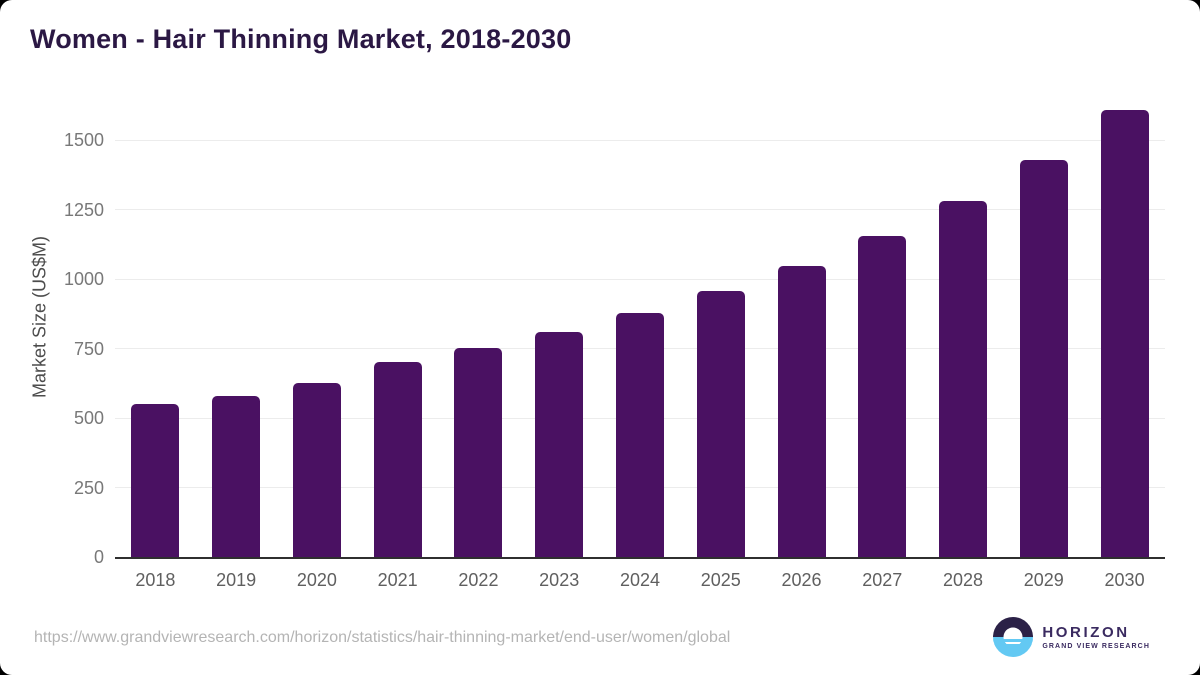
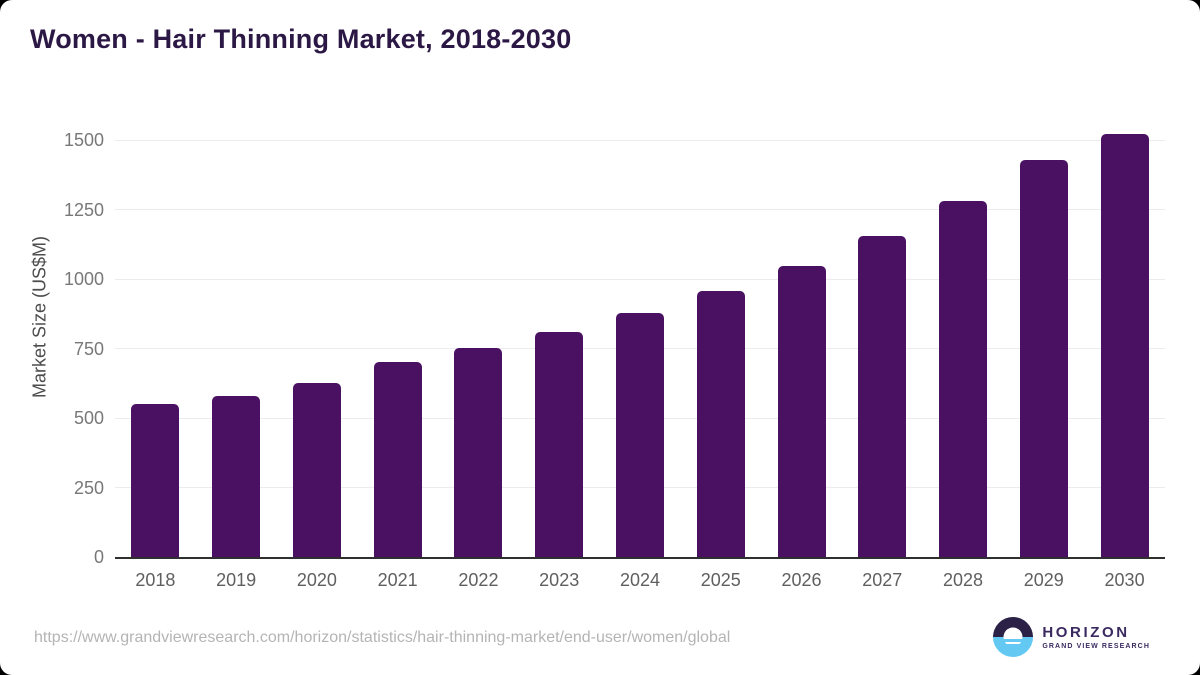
2030: 1610 -> 1520
